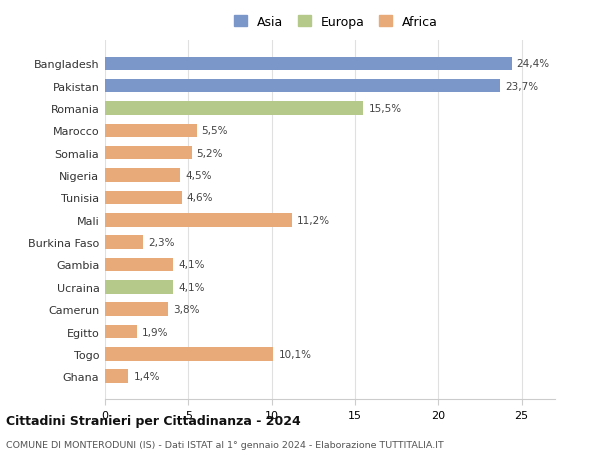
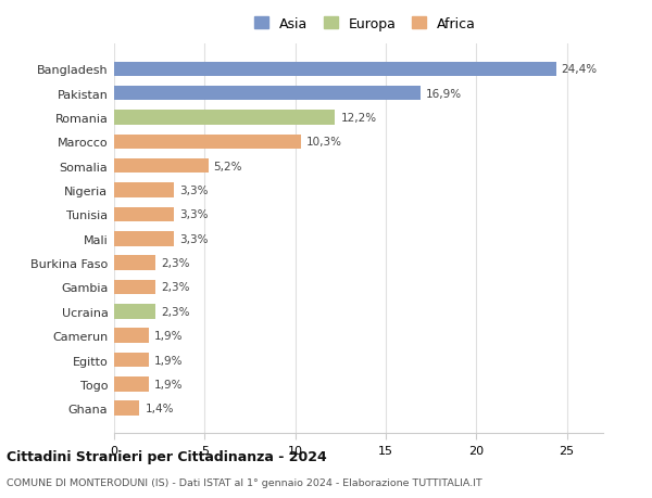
Pakistan: 23,7% -> 16,9%
Romania: 15,5% -> 12,2%
Marocco: 5,5% -> 10,3%
Nigeria: 4,5% -> 3,3%
Tunisia: 4,6% -> 3,3%
Mali: 11,2% -> 3,3%
Gambia: 4,1% -> 2,3%
Ucraina: 4,1% -> 2,3%
Camerun: 3,8% -> 1,9%
Togo: 10,1% -> 1,9%
